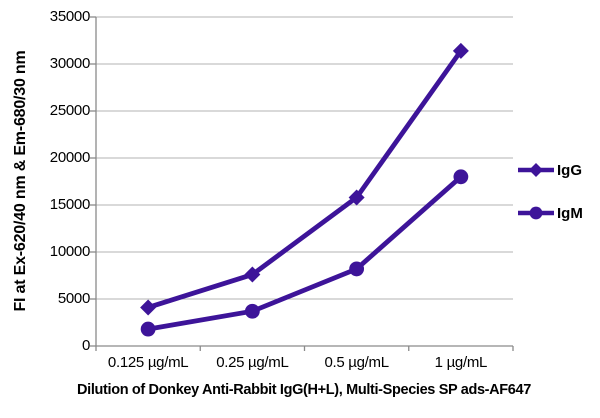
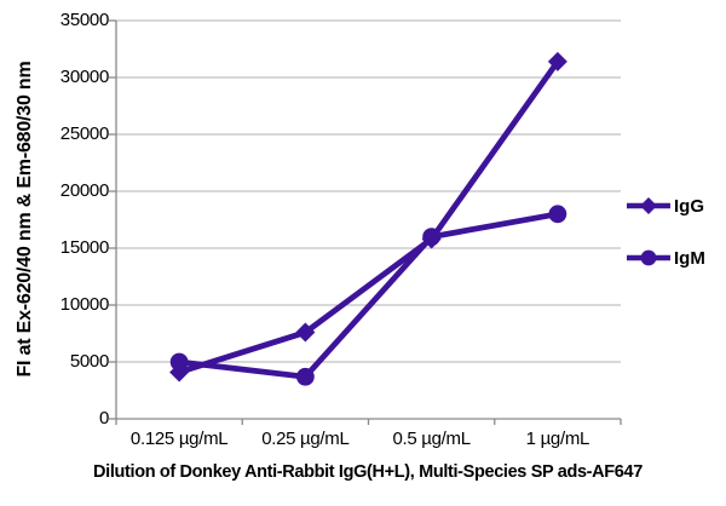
IgM/0.125 µg/mL: 2000 -> 5000
IgM/0.5 µg/mL: 8000 -> 16000
